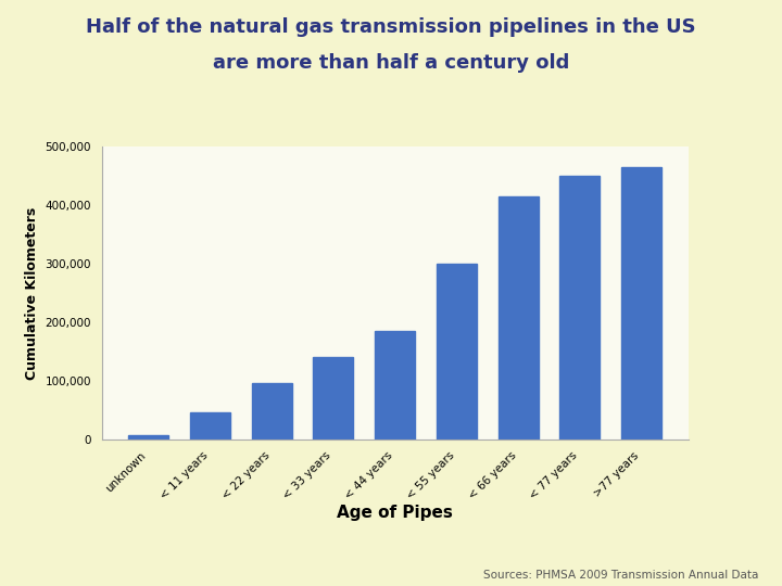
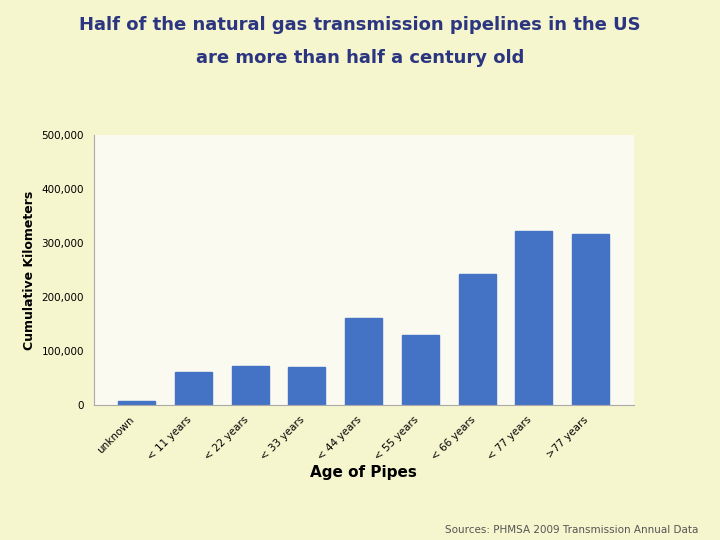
< 11 years: 47,000 -> 62,000
< 22 years: 97,000 -> 72,000
< 33 years: 140,000 -> 70,000
< 44 years: 185,000 -> 162,000
< 55 years: 300,000 -> 130,000
< 66 years: 415,000 -> 242,000
< 77 years: 450,000 -> 322,000
>77 years: 465,000 -> 316,000
